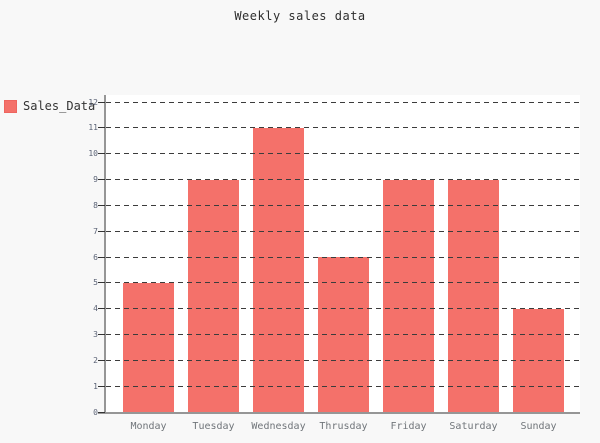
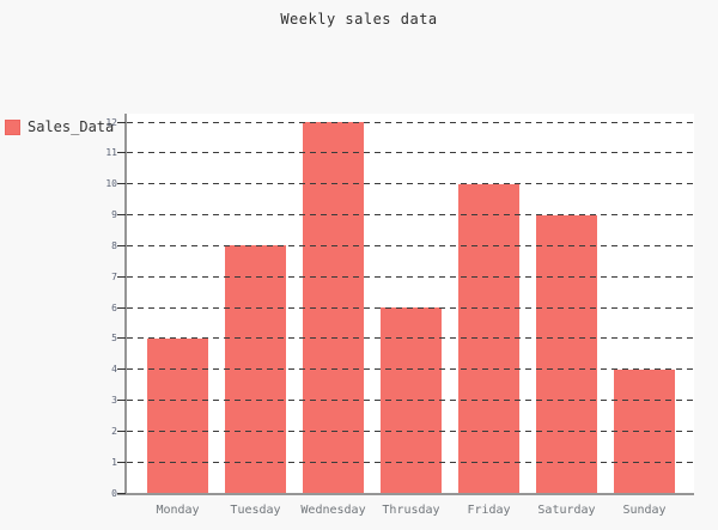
Tuesday: 9 -> 8
Wednesday: 11 -> 12
Friday: 9 -> 10
